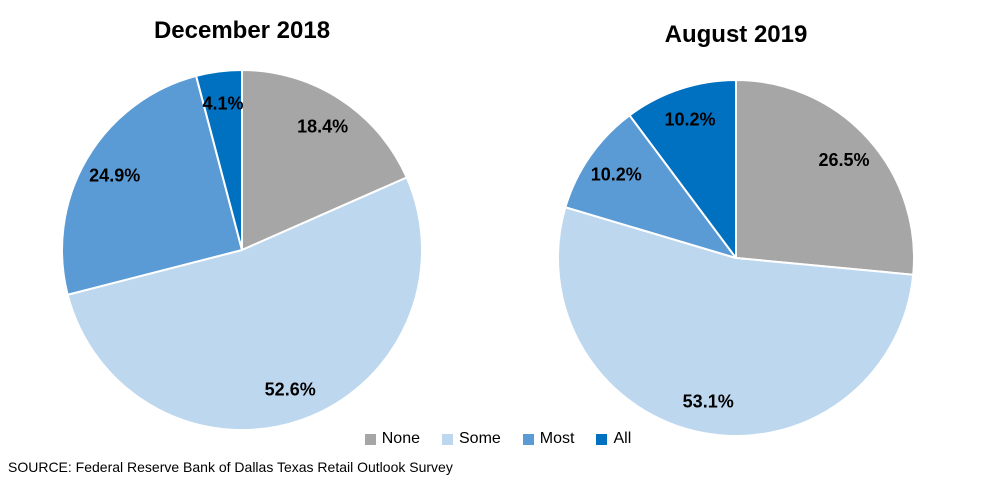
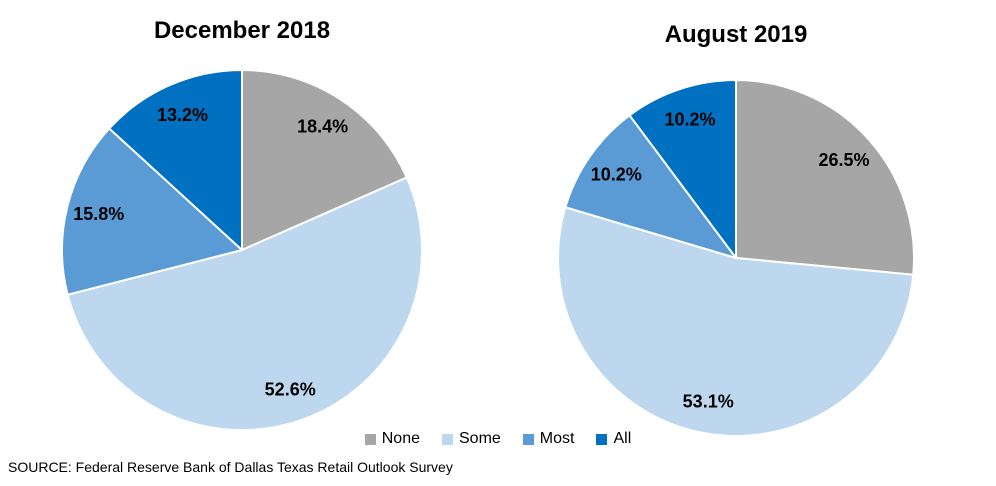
December 2018/Most: 24.9% -> 15.8%
December 2018/All: 4.1% -> 13.2%
